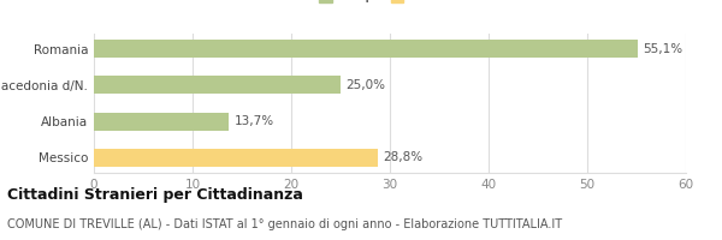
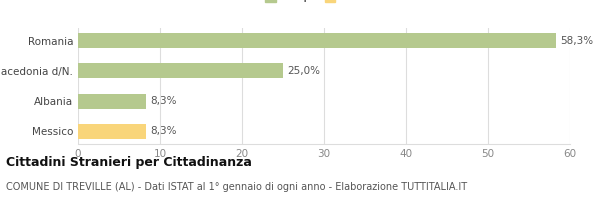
Romania: 55,1% -> 58,3%
Albania: 13,7% -> 8,3%
Messico: 28,8% -> 8,3%
